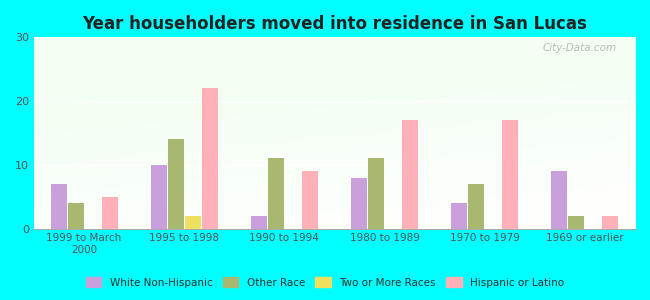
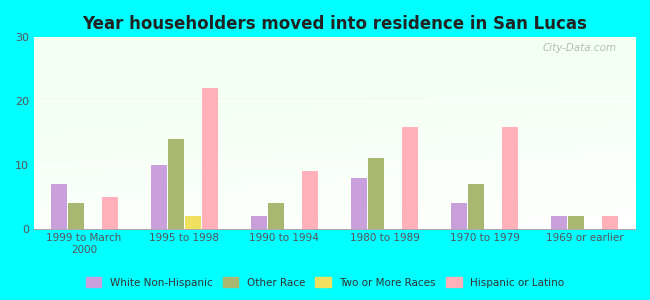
Other Race/1990 to 1994: 11 -> 4
Hispanic or Latino/1980 to 1989: 17 -> 16
Hispanic or Latino/1970 to 1979: 17 -> 16
White Non-Hispanic/1969 or earlier: 9 -> 2
